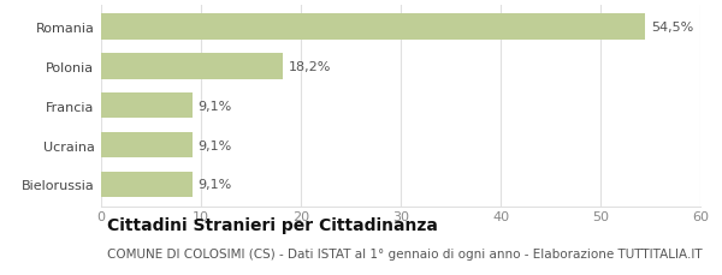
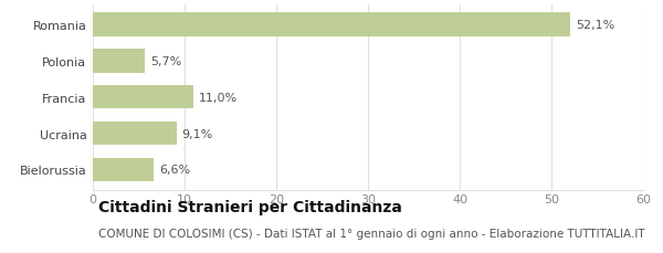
Romania: 54,5% -> 52,1%
Polonia: 18,2% -> 5,7%
Francia: 9,1% -> 11,0%
Bielorussia: 9,1% -> 6,6%
